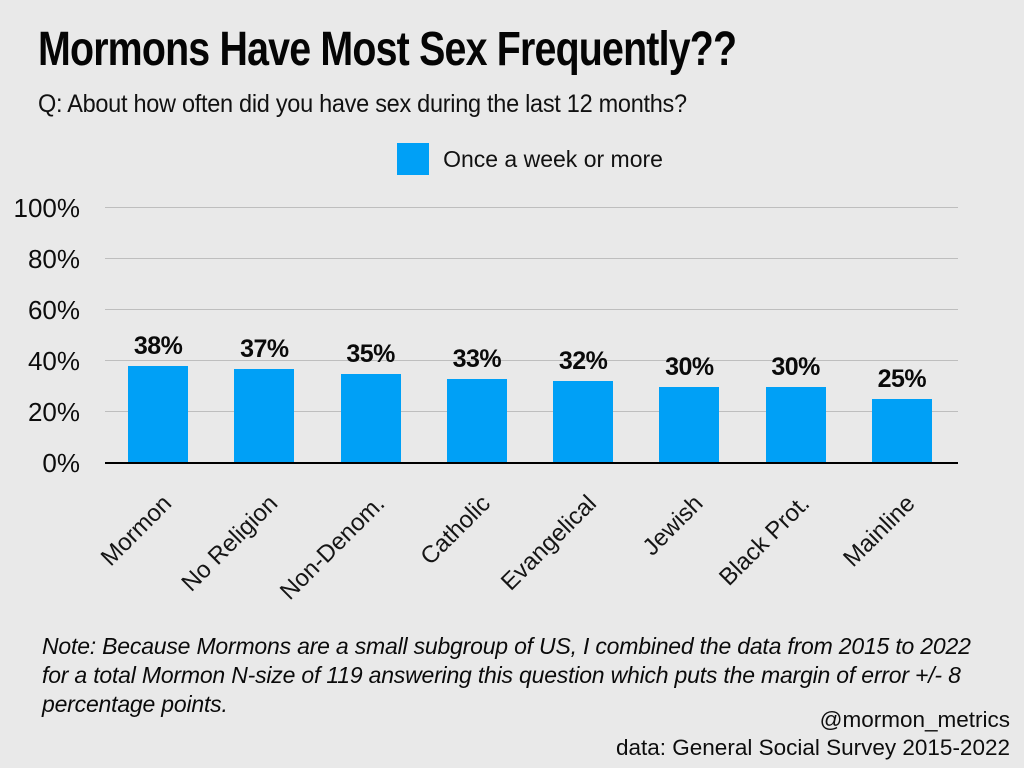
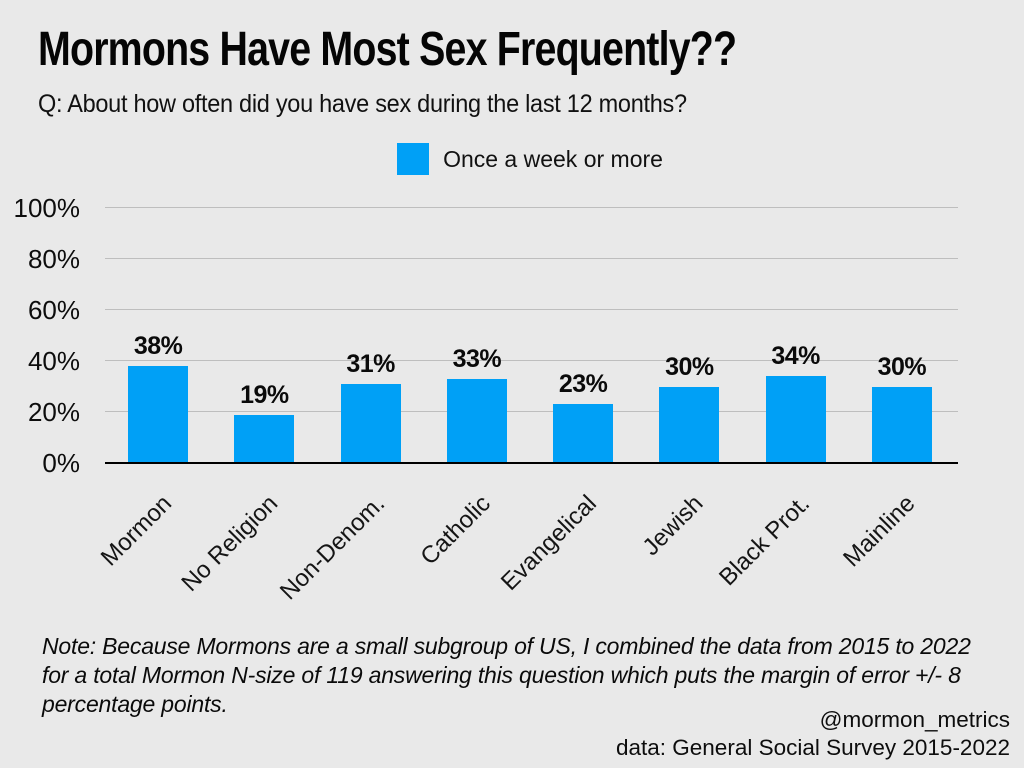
No Religion: 37% -> 19%
Non-Denom.: 35% -> 31%
Evangelical: 32% -> 23%
Black Prot.: 30% -> 34%
Mainline: 25% -> 30%
